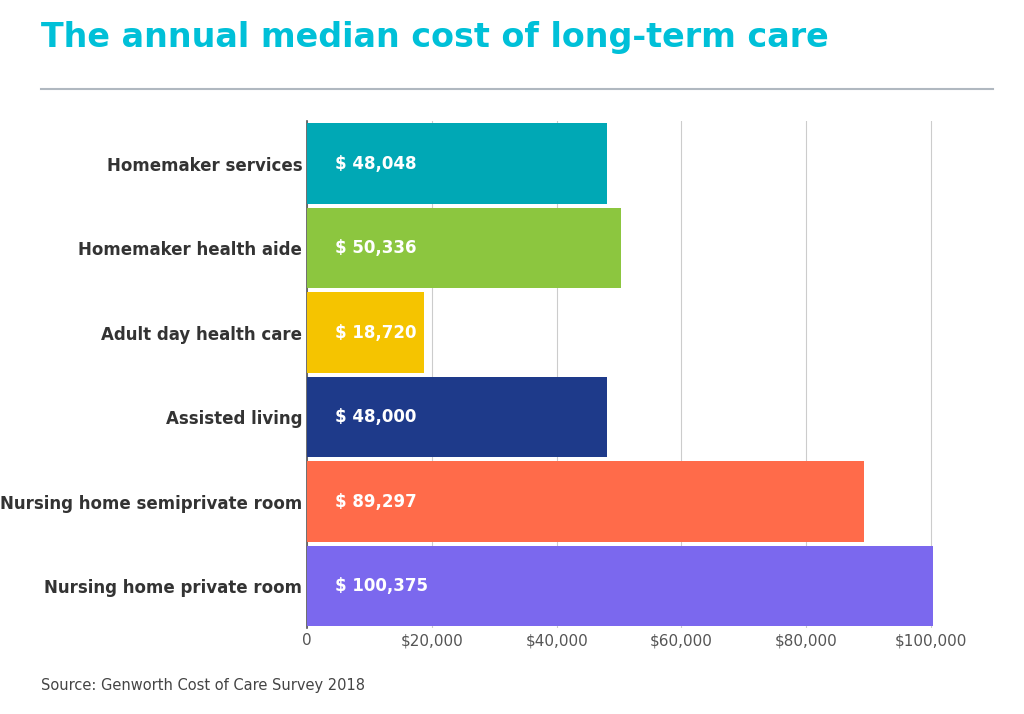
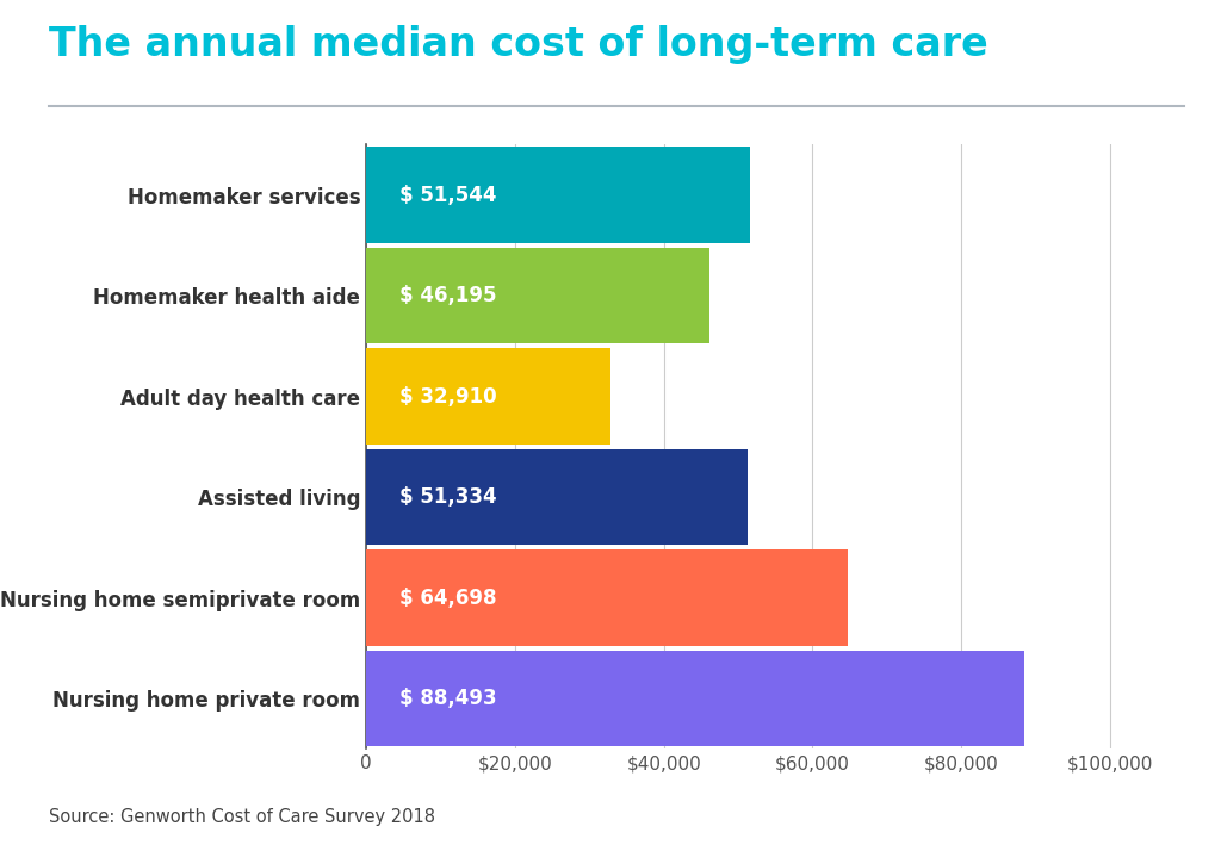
Homemaker services: 48,048 -> 51,544
Homemaker health aide: 50,336 -> 46,195
Adult day health care: 18,720 -> 32,910
Assisted living: 48,000 -> 51,334
Nursing home semiprivate room: 89,297 -> 64,698
Nursing home private room: 100,375 -> 88,493
